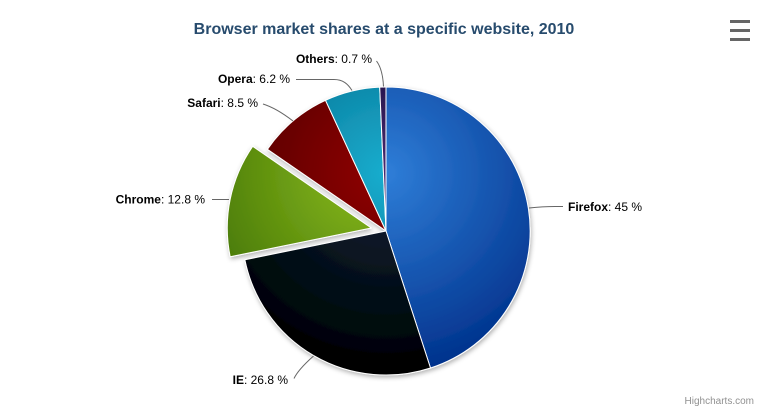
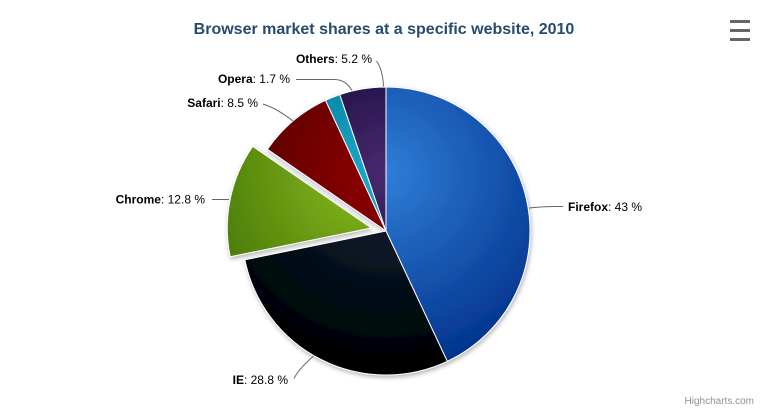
Firefox: 45 -> 43
IE: 26.8 -> 28.8
Opera: 6.2 -> 1.7
Others: 0.7 -> 5.2
